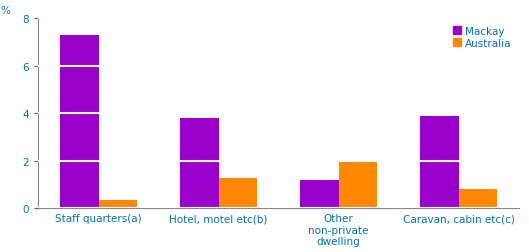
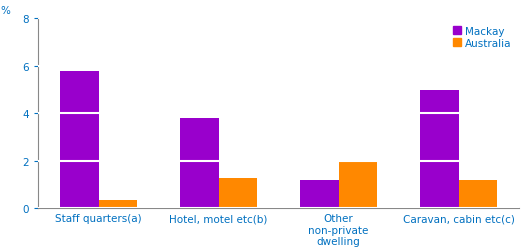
Mackay/Staff quarters(a): 7.3 -> 5.8
Mackay/Caravan, cabin etc(c): 3.9 -> 5.0
Australia/Caravan, cabin etc(c): 0.80 -> 1.20
